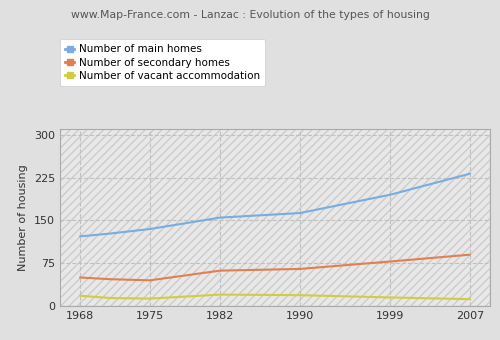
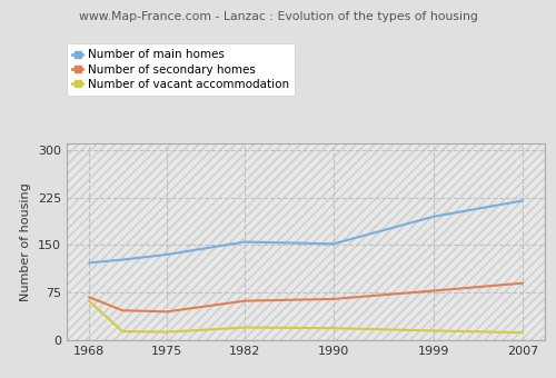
Number of secondary homes/1968: 50 -> 68
Number of vacant accommodation/1968: 18 -> 62
Number of main homes/1990: 163 -> 152
Number of main homes/2007: 232 -> 220
